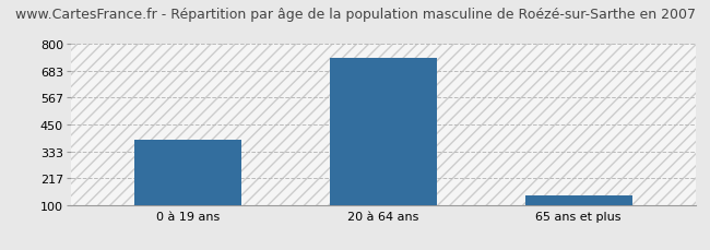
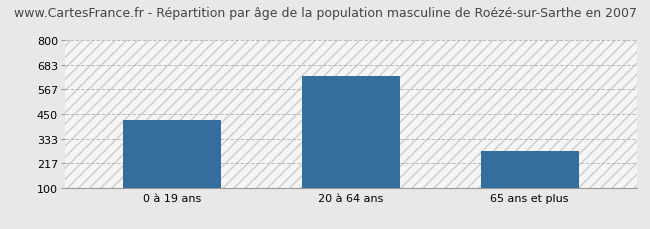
0 à 19 ans: 385 -> 420
20 à 64 ans: 740 -> 630
65 ans et plus: 140 -> 275
